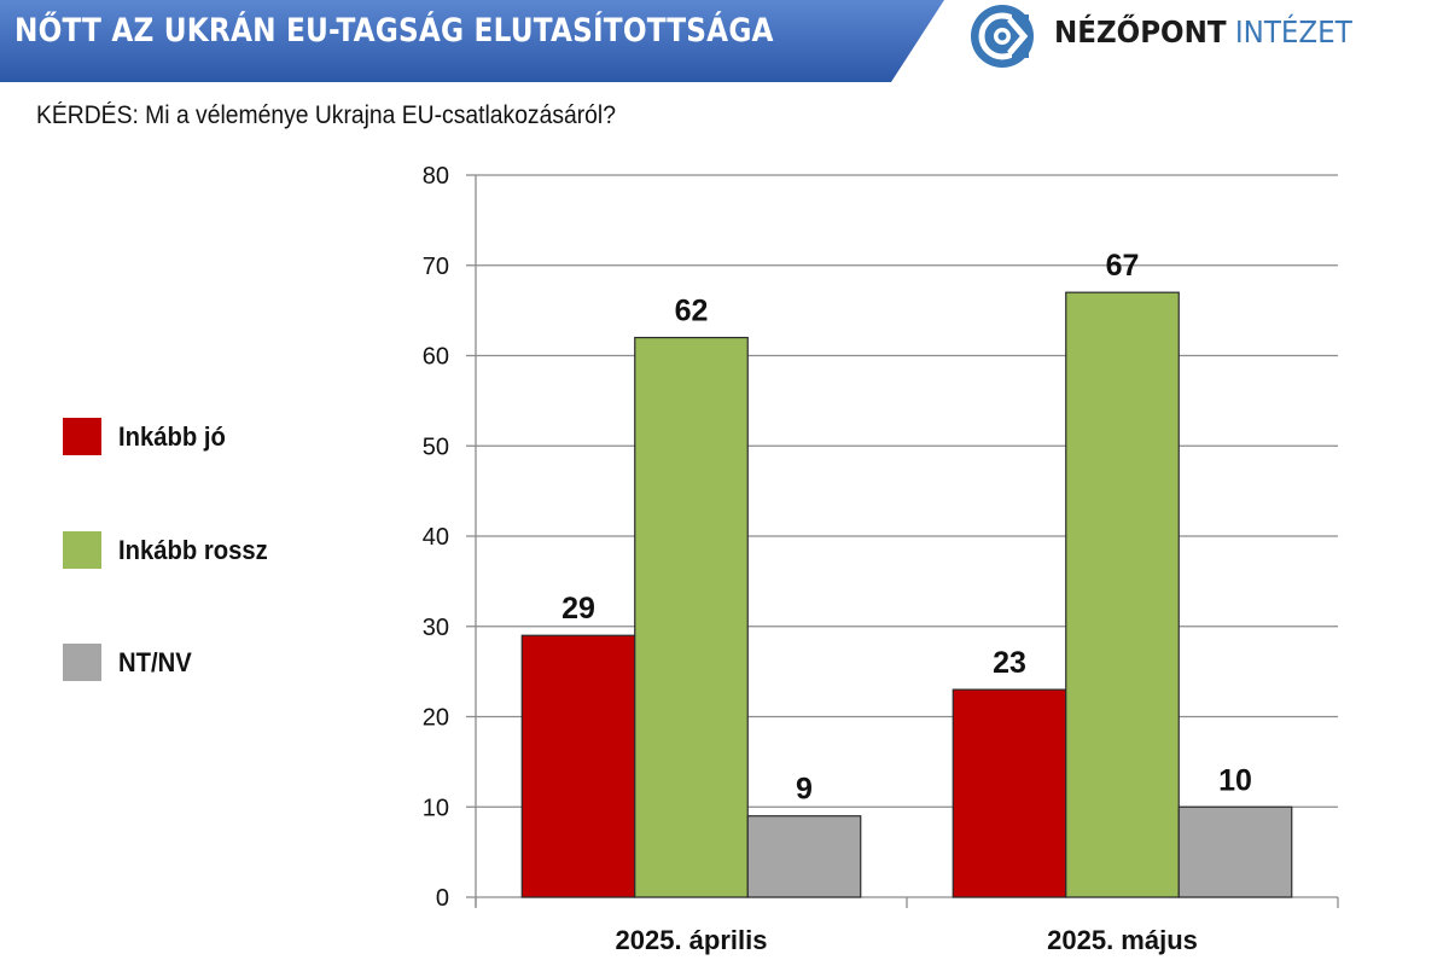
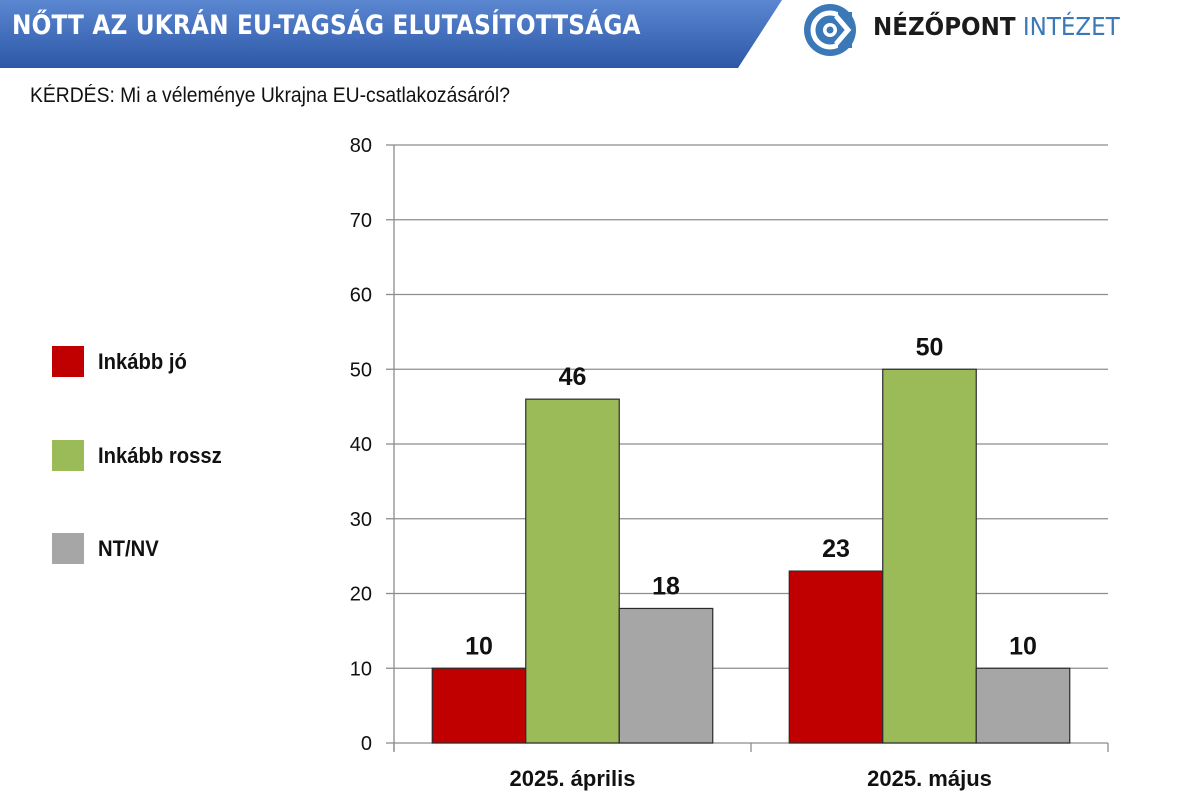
Inkább jó/2025. április: 29 -> 10
Inkább rossz/2025. április: 62 -> 46
NT/NV/2025. április: 9 -> 18
Inkább rossz/2025. május: 67 -> 50
